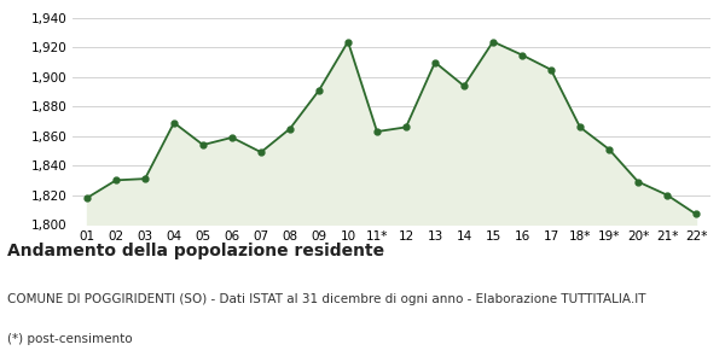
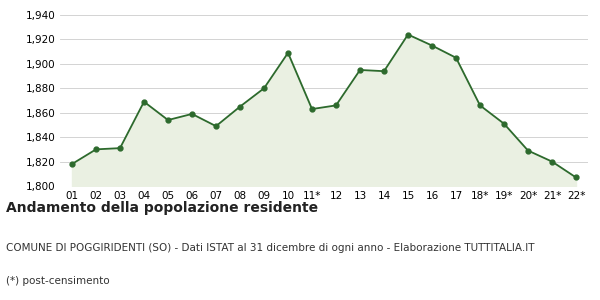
09: 1,891 -> 1,880
10: 1,924 -> 1,909
13: 1,910 -> 1,895
